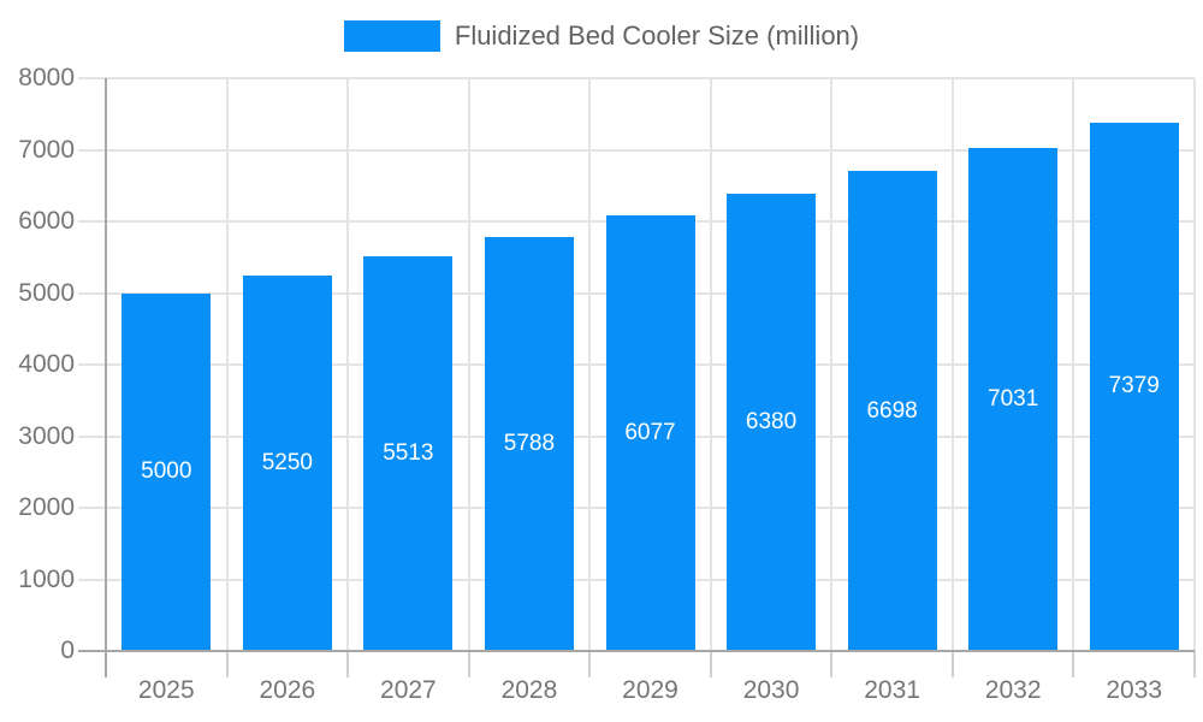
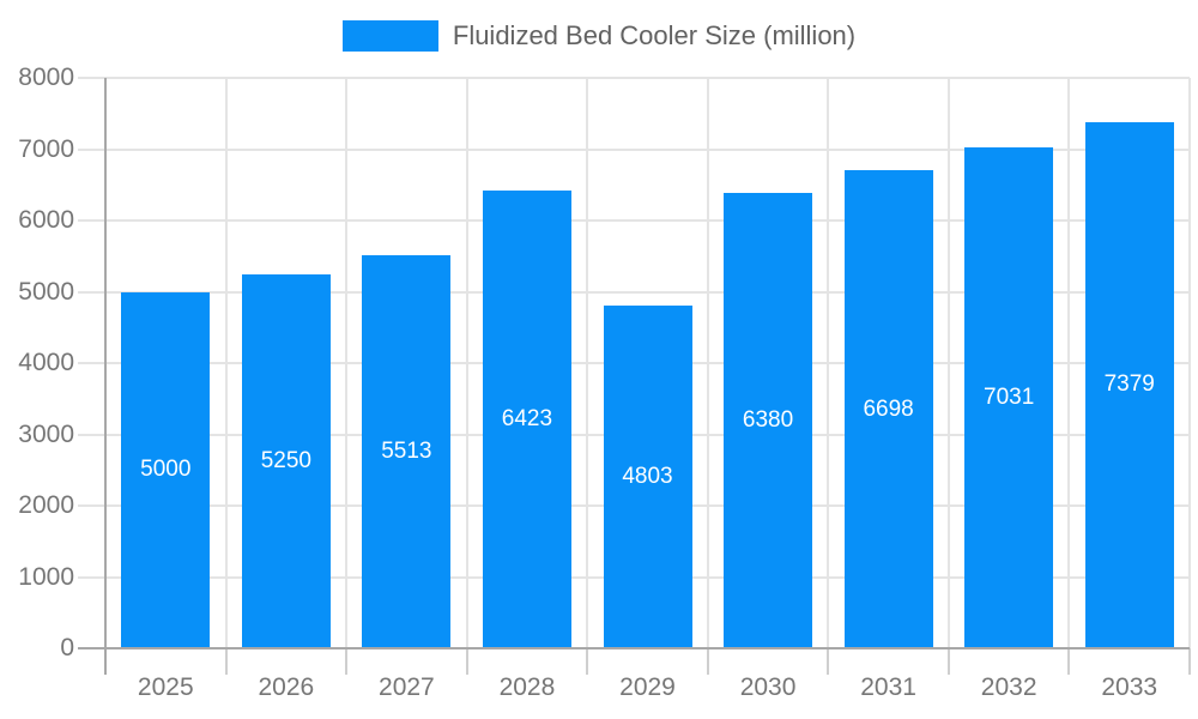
2028: 5788 -> 6423
2029: 6077 -> 4803
